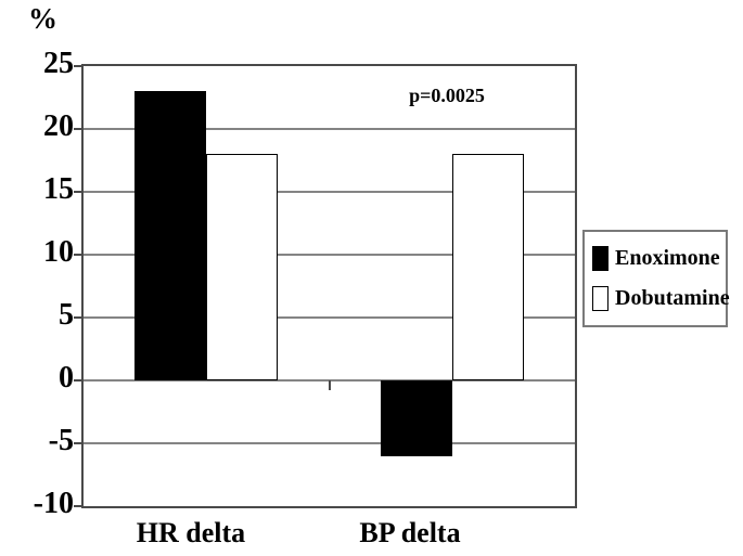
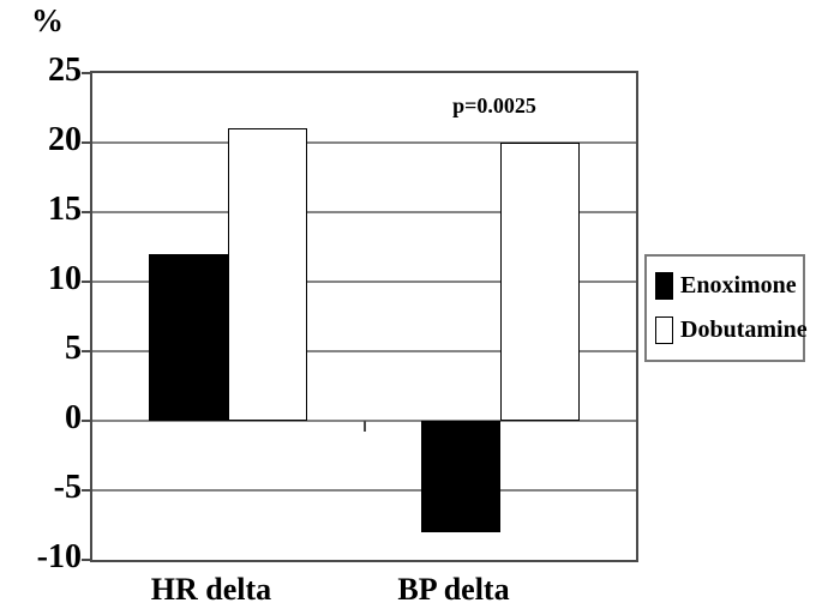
Enoximone/HR delta: 23 -> 12
Dobutamine/HR delta: 18 -> 21
Enoximone/BP delta: -6 -> -8
Dobutamine/BP delta: 18 -> 20
